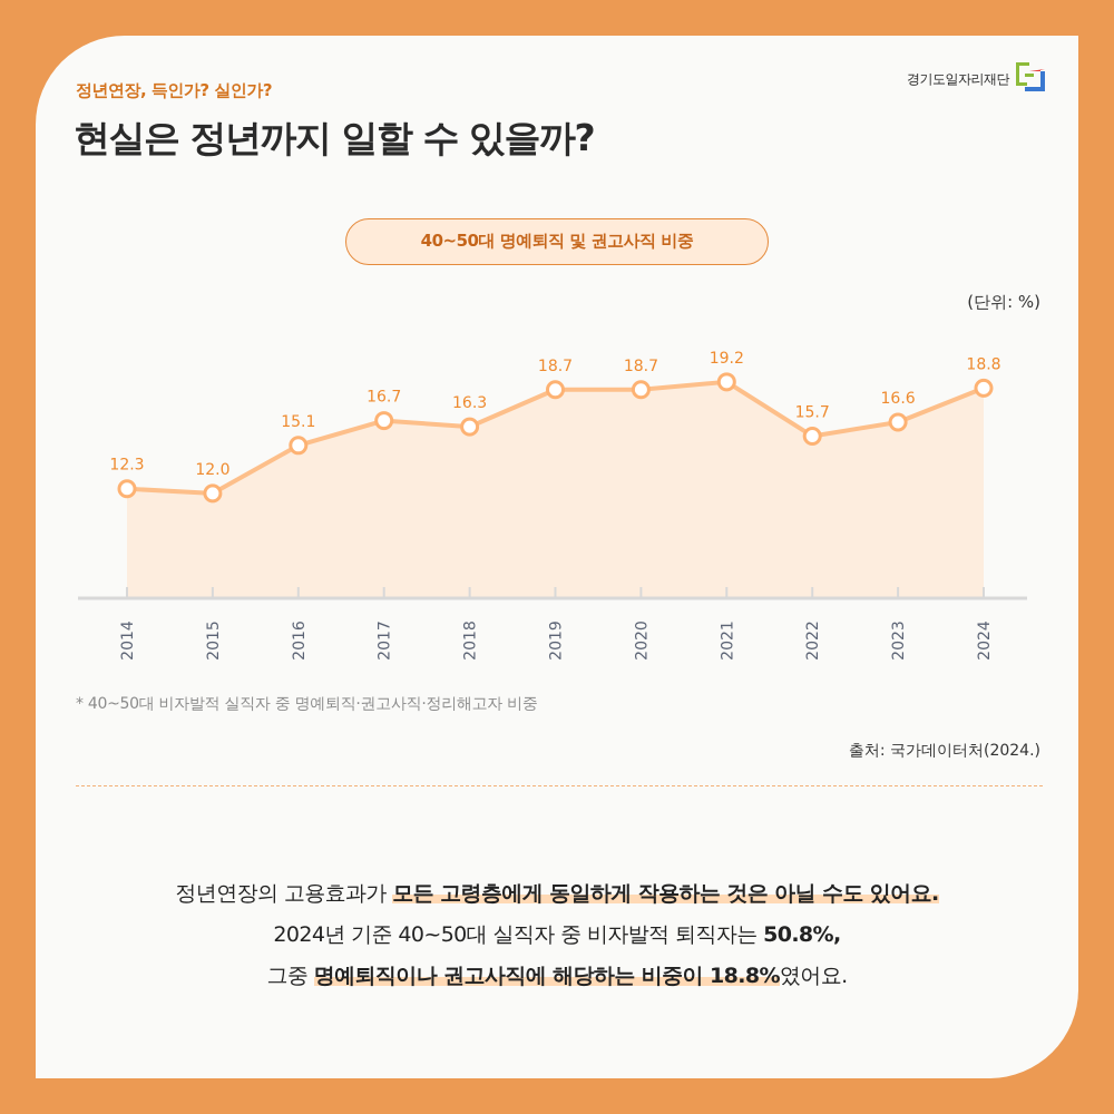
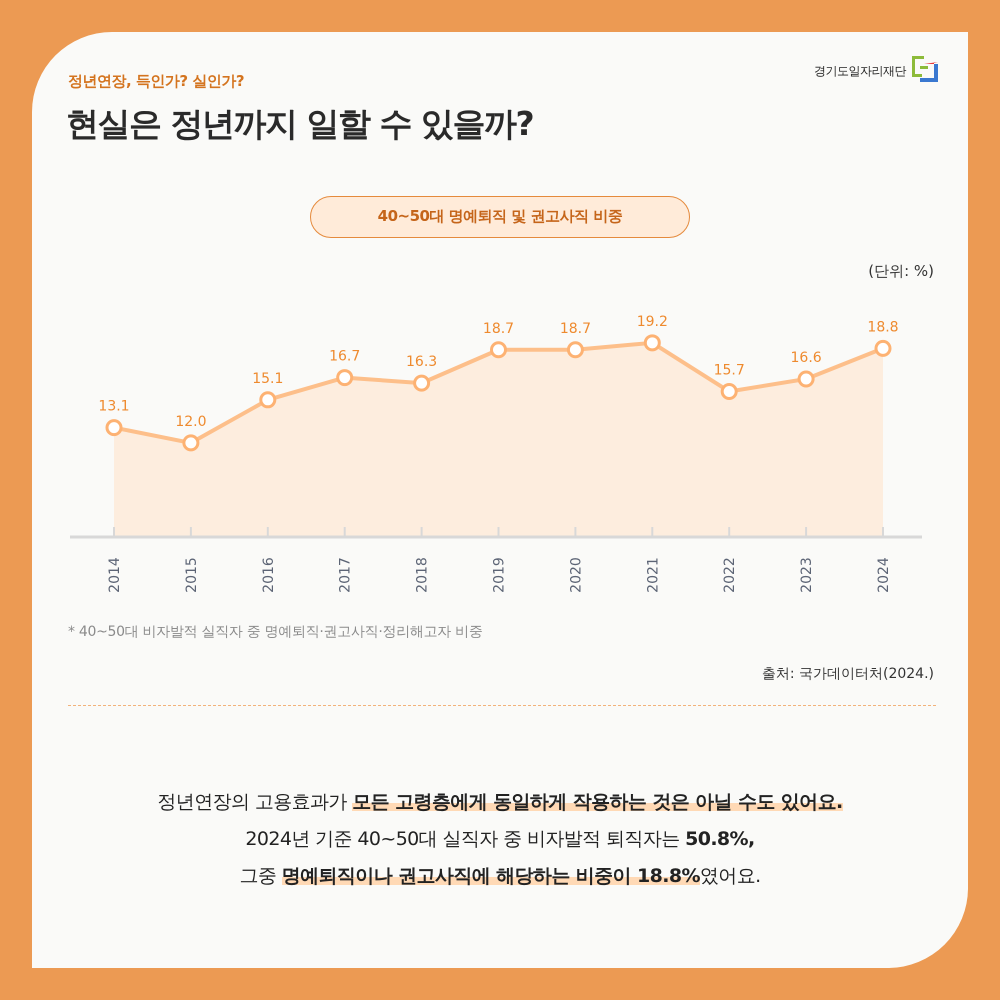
2014: 12.3 -> 13.1
